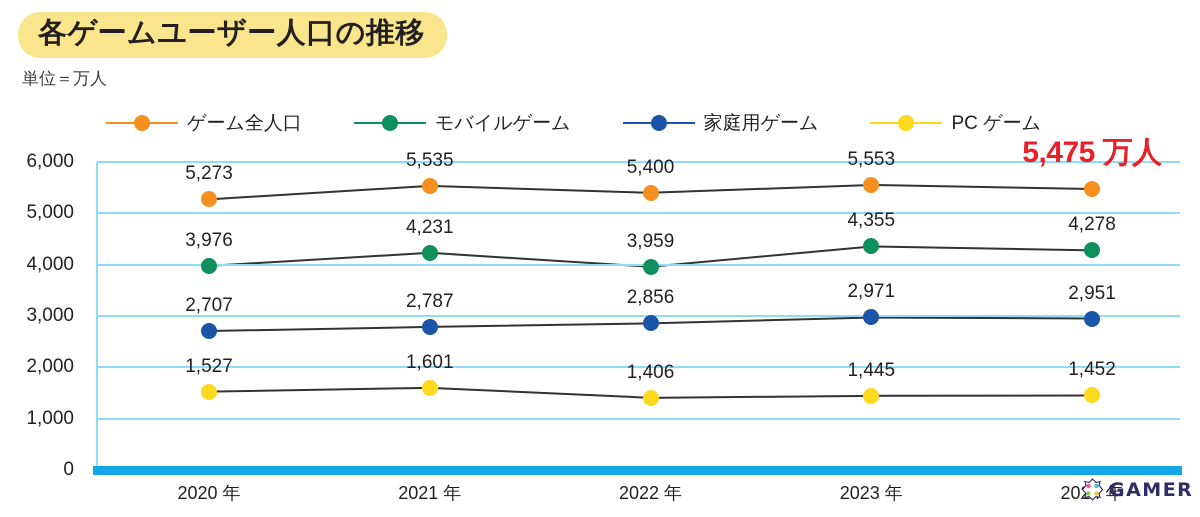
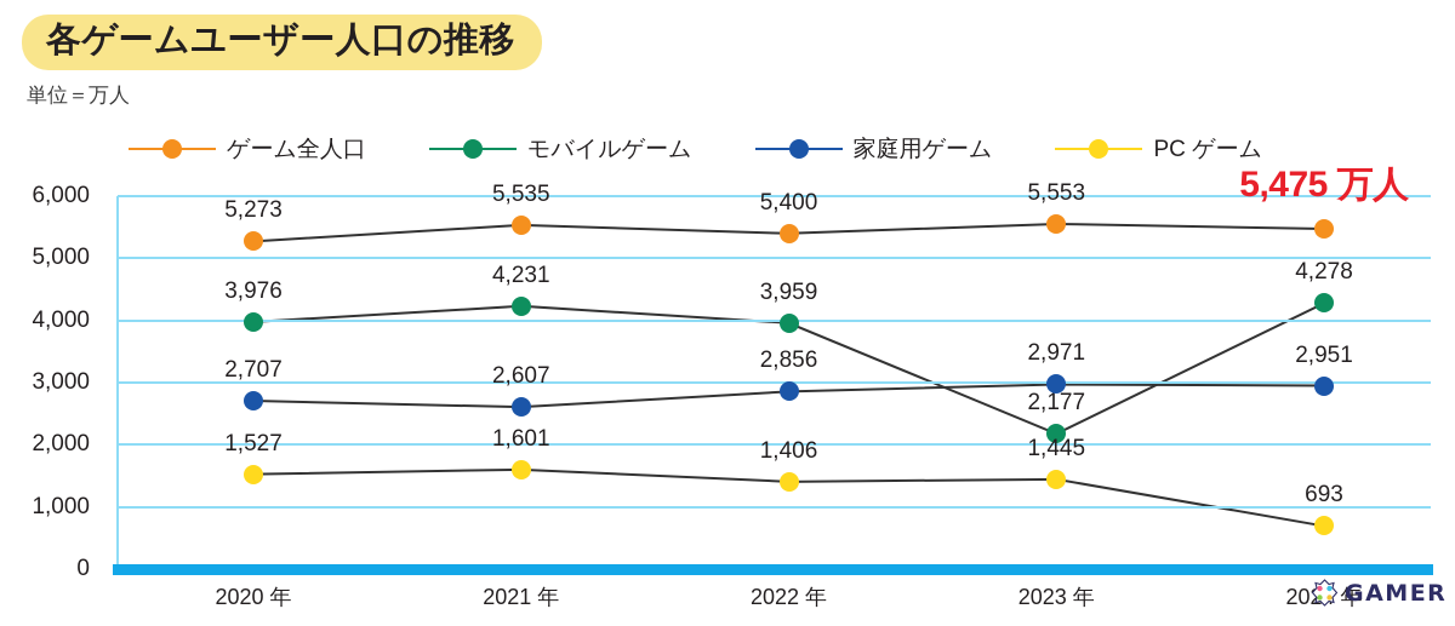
家庭用ゲーム/2021 年: 2,787 -> 2,607
モバイルゲーム/2023 年: 4,355 -> 2,177
PC ゲーム/2024 年: 1,452 -> 693
